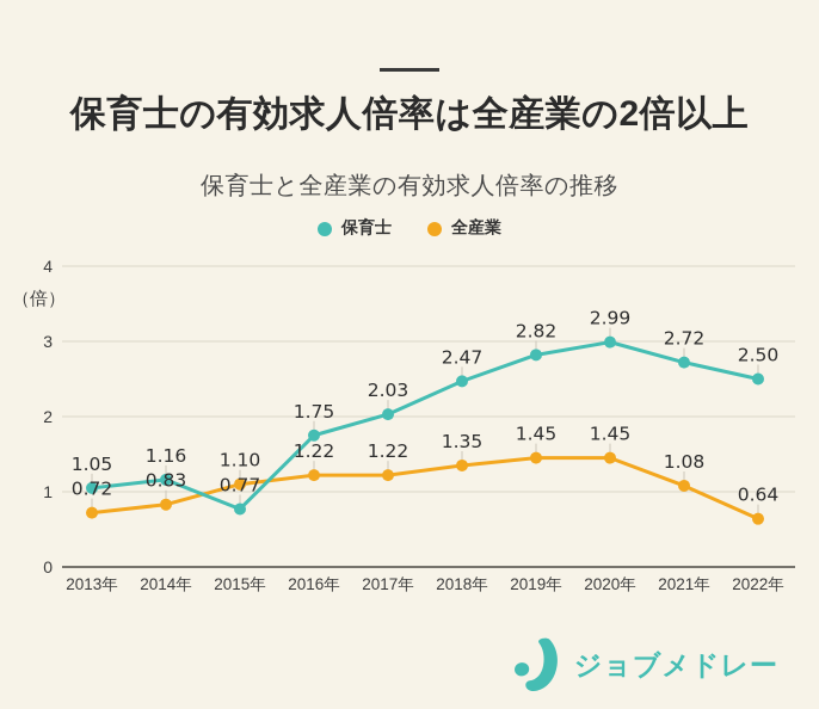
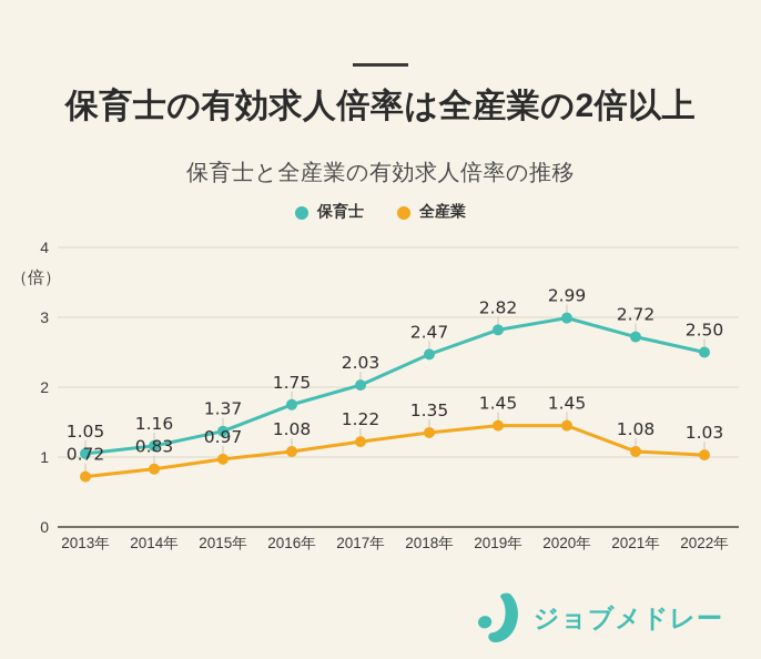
全産業/2015年: 1.10 -> 0.97
保育士/2015年: 0.77 -> 1.37
全産業/2016年: 1.22 -> 1.08
全産業/2022年: 0.64 -> 1.03
